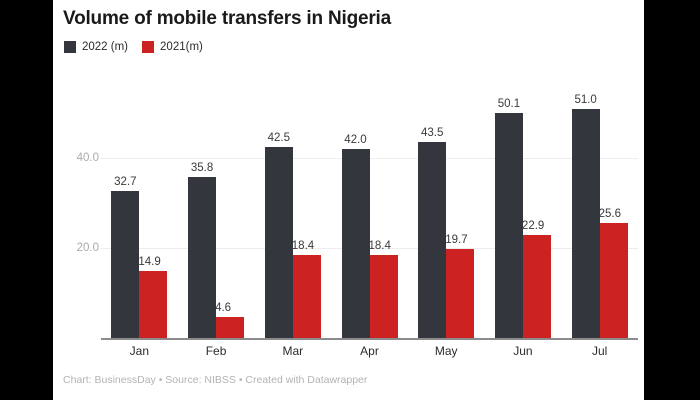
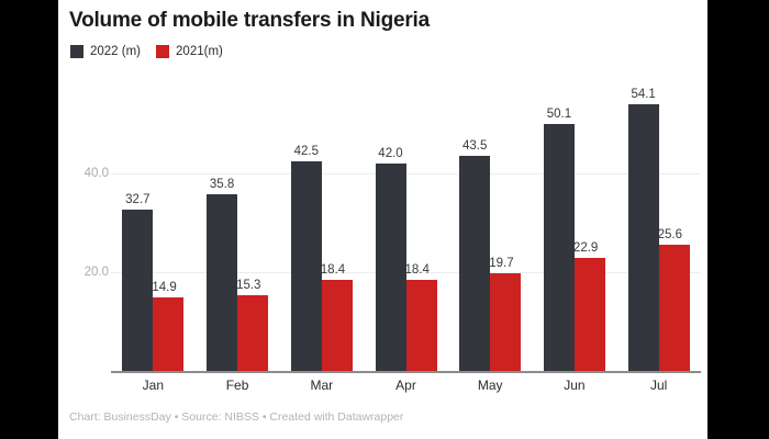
2021(m)/Feb: 4.6 -> 15.3
2022 (m)/Jul: 51.0 -> 54.1
